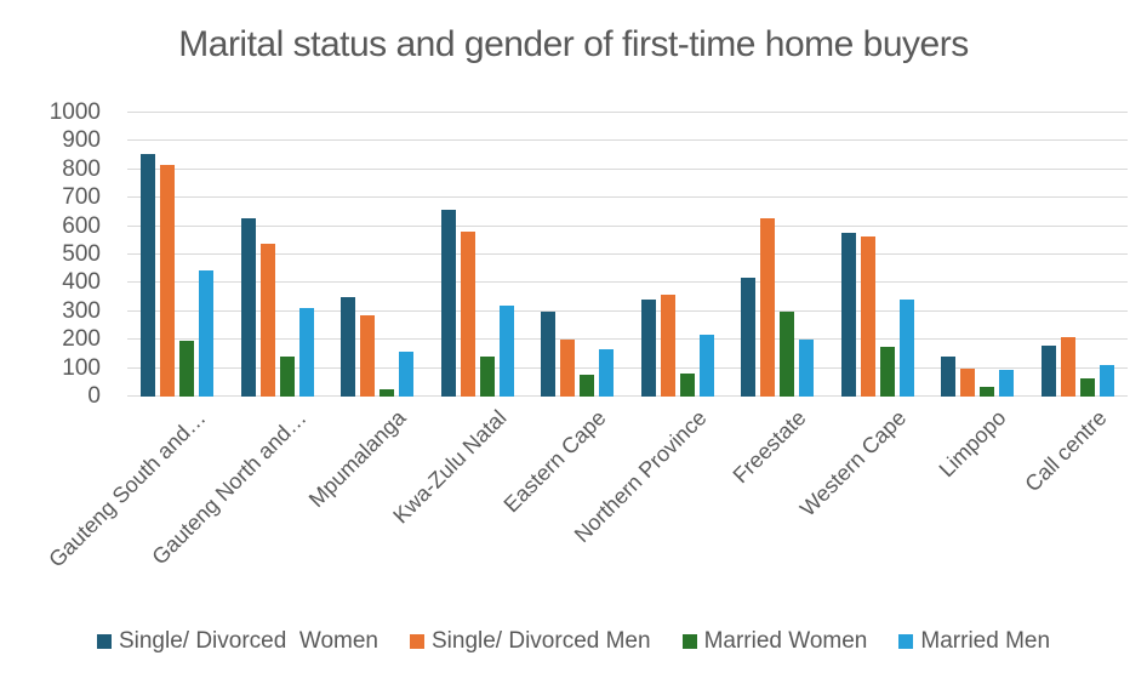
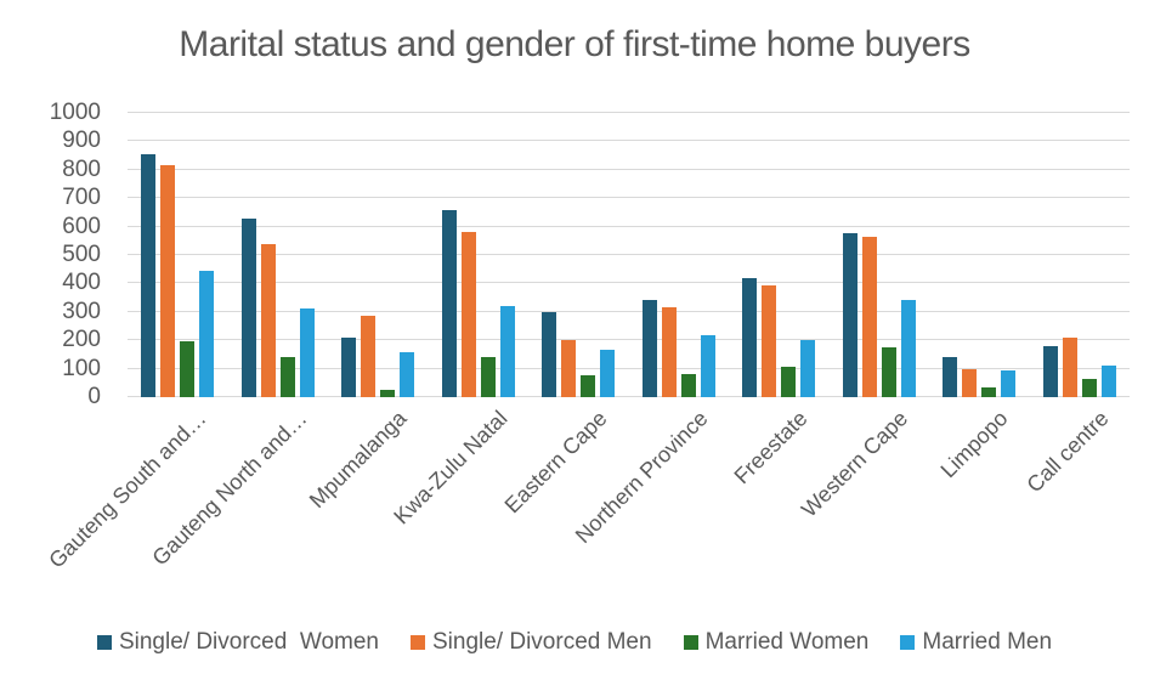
Single/ Divorced Women/Mpumalanga: 350 -> 210
Single/ Divorced Men/Northern Province: 360 -> 320
Single/ Divorced Men/Freestate: 630 -> 400
Married Women/Freestate: 300 -> 100
